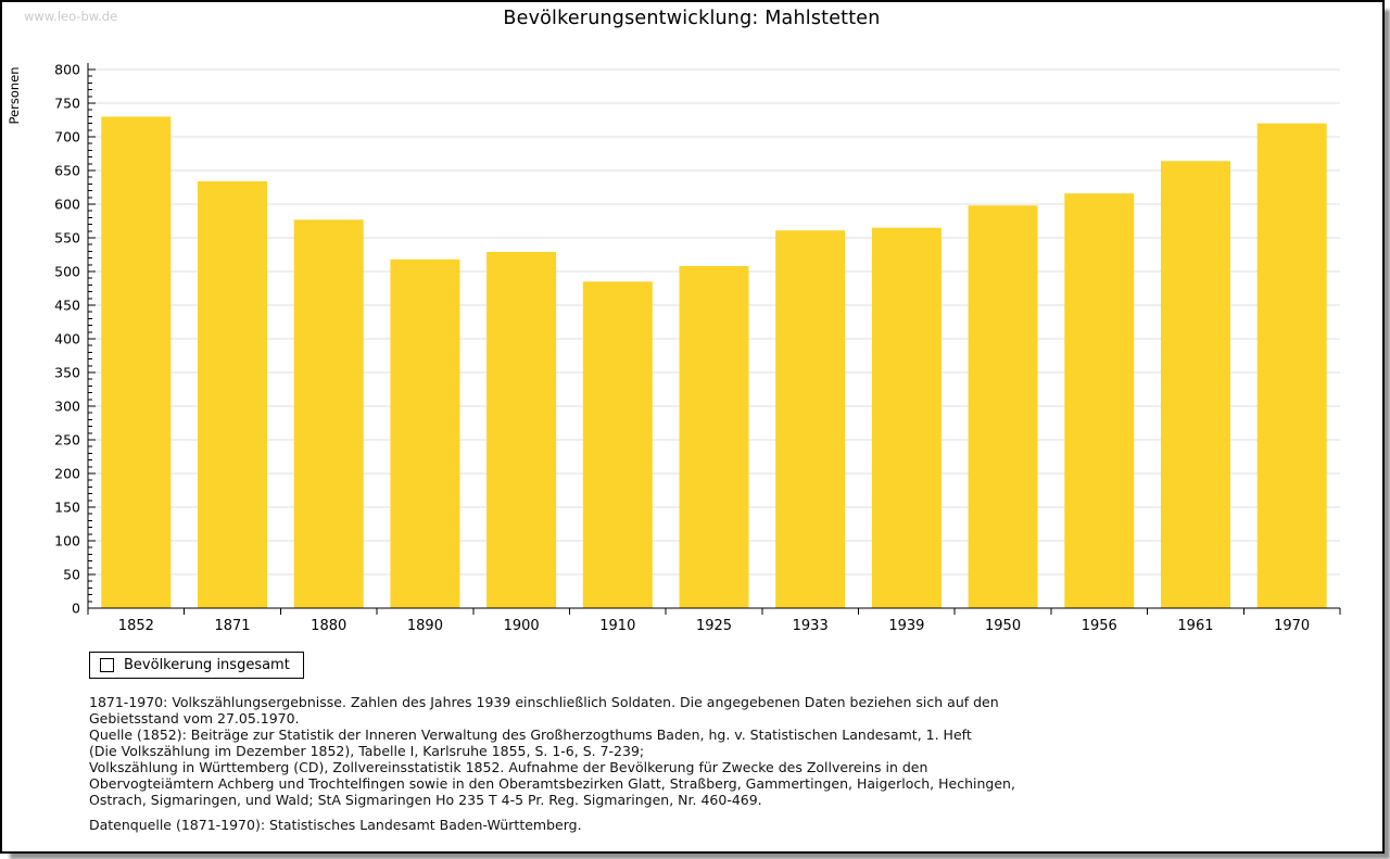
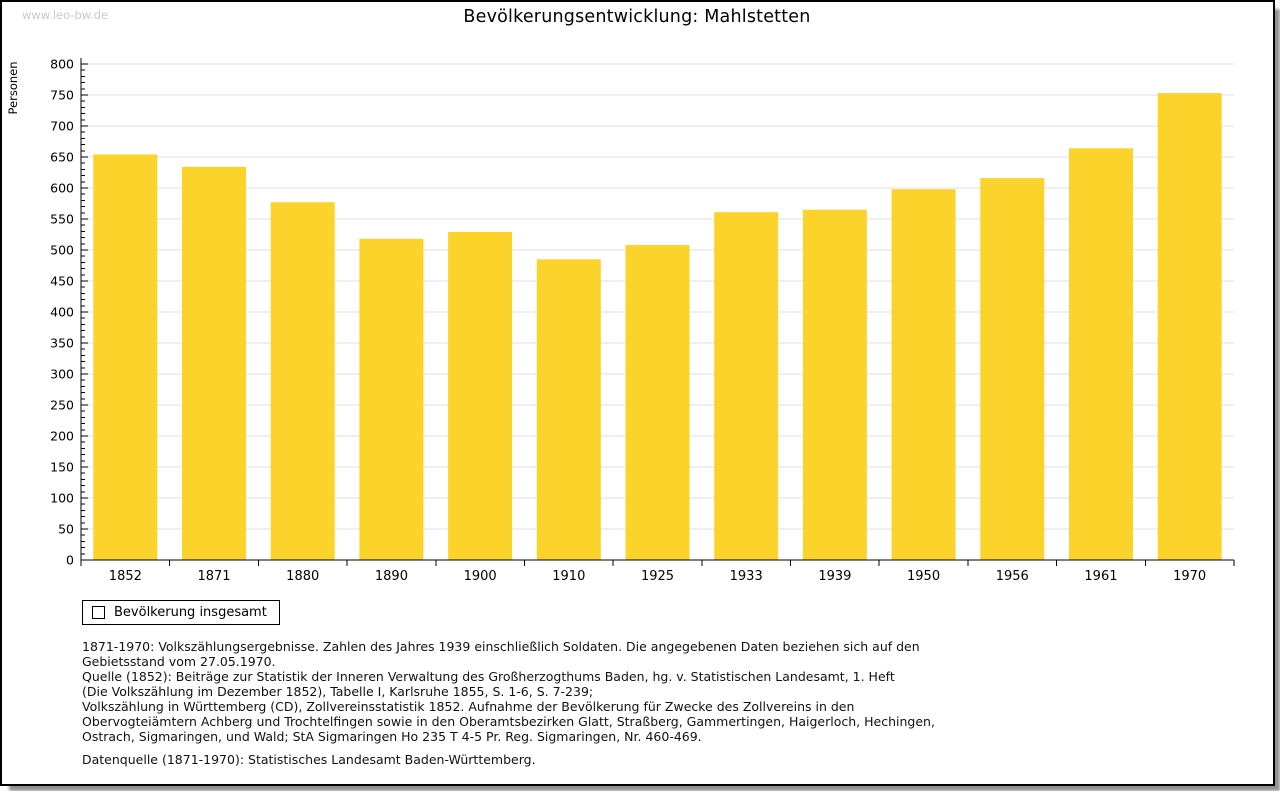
1852: 730 -> 650
1970: 720 -> 750
